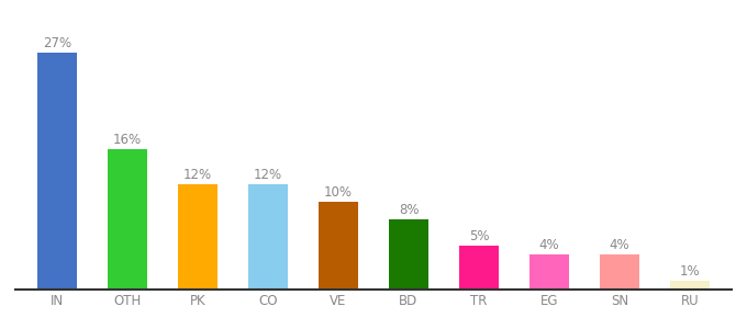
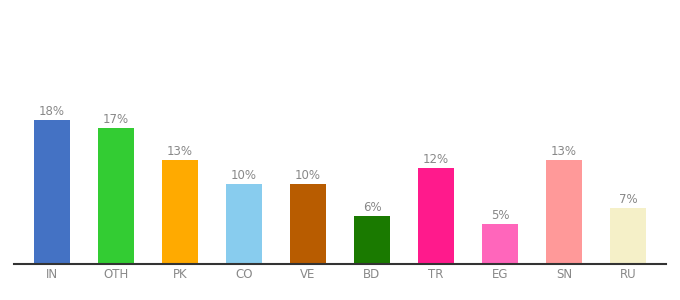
IN: 27% -> 18%
OTH: 16% -> 17%
PK: 12% -> 13%
CO: 12% -> 10%
BD: 8% -> 6%
TR: 5% -> 12%
EG: 4% -> 5%
SN: 4% -> 13%
RU: 1% -> 7%
